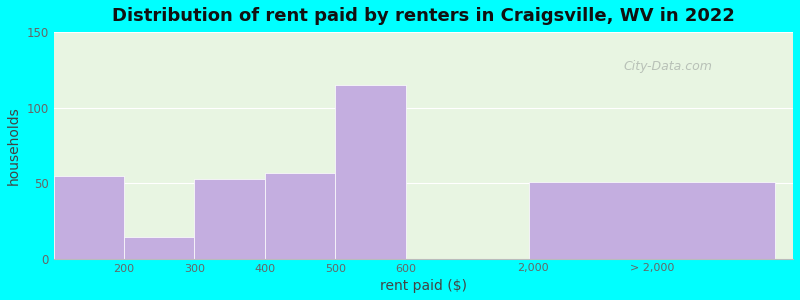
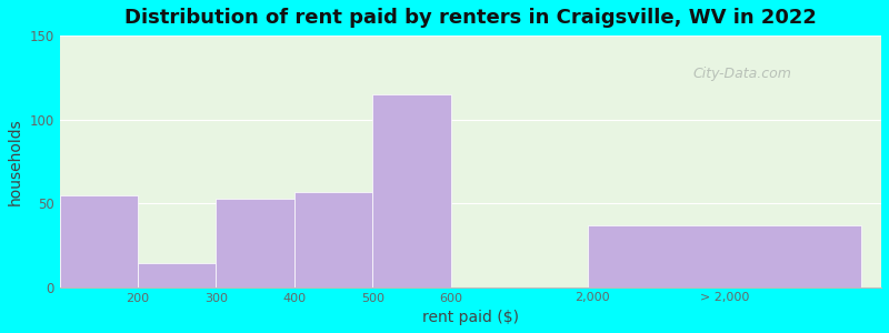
> 2,000: 51 -> 37
